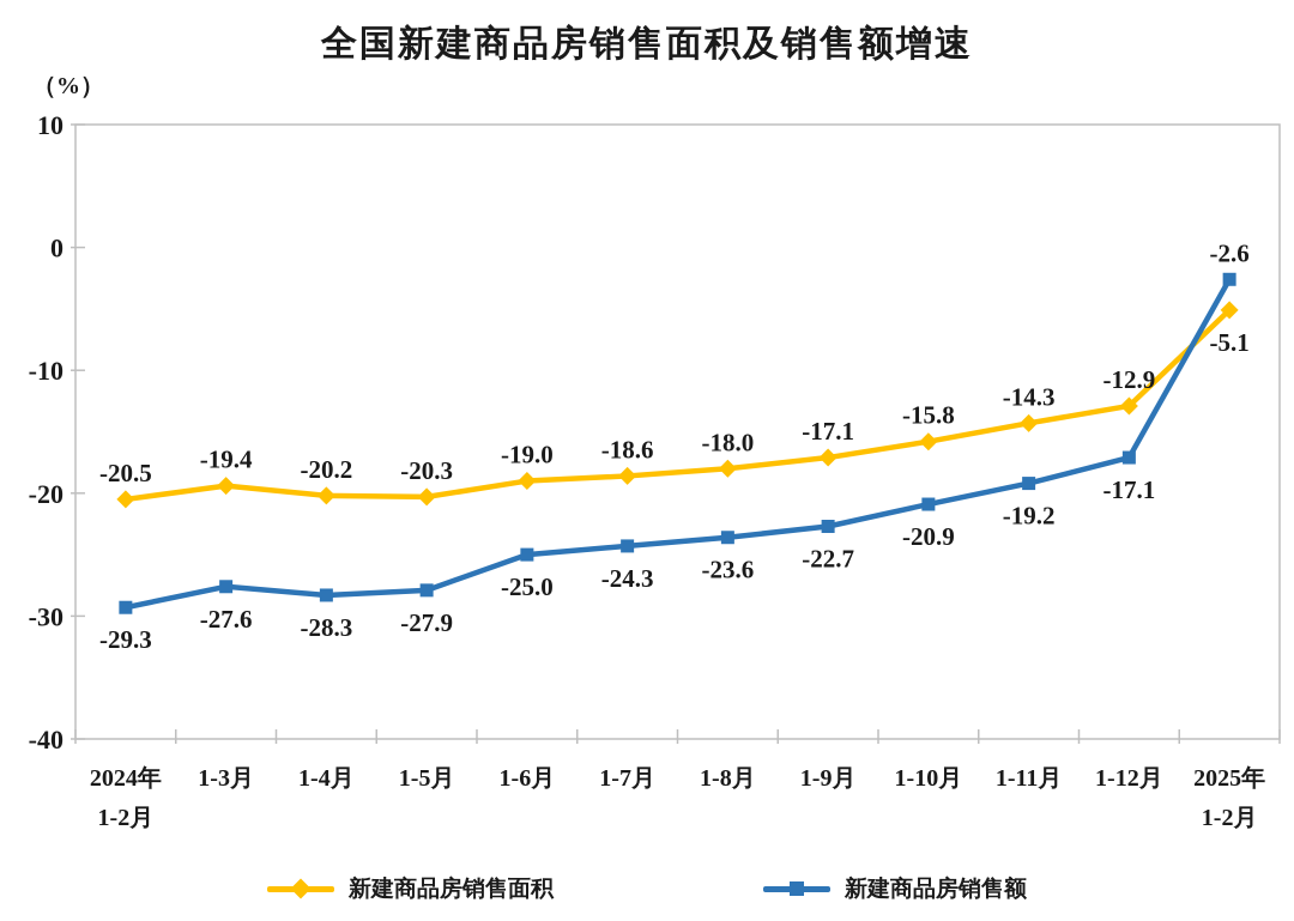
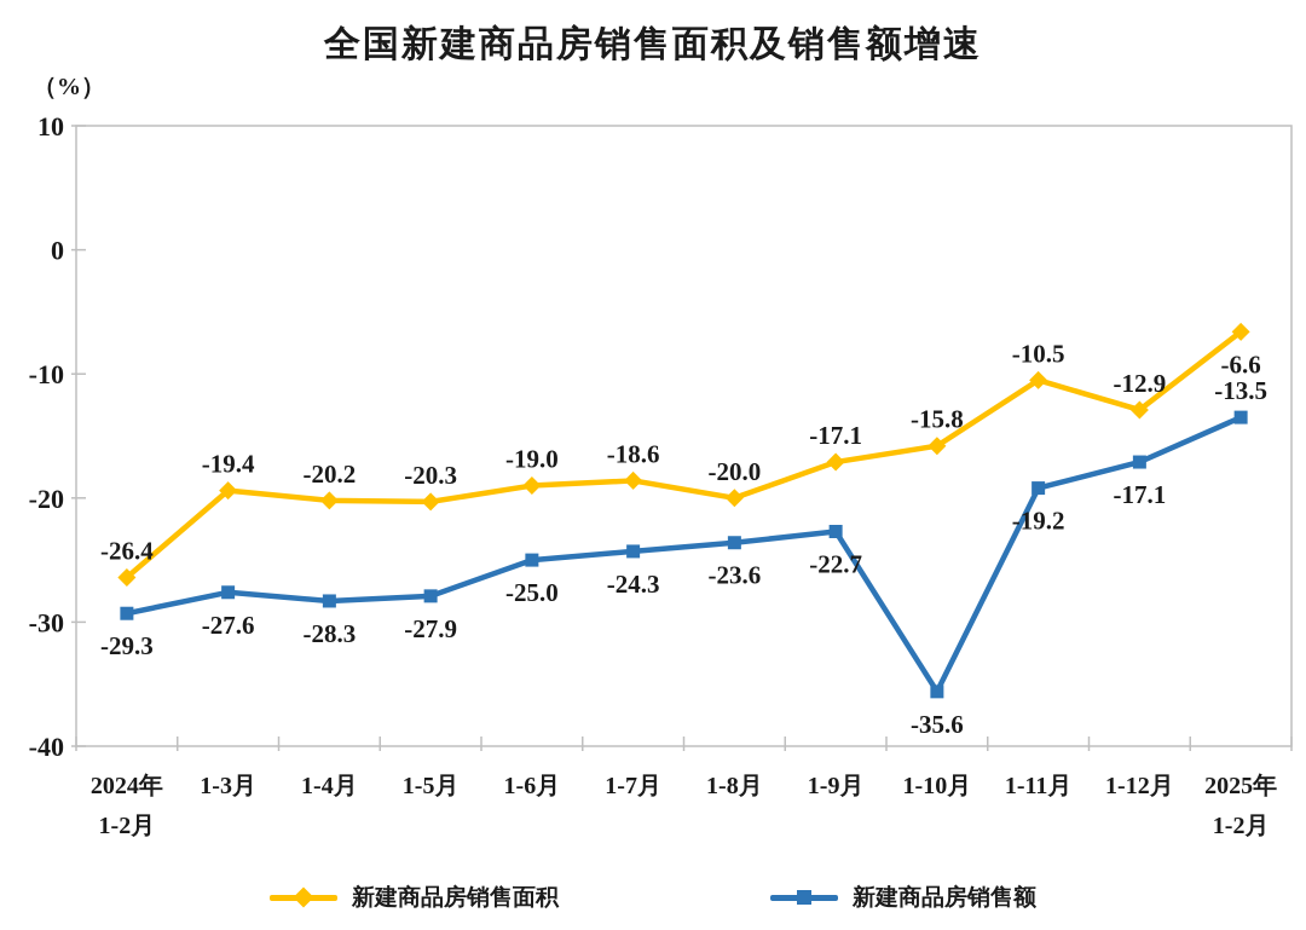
新建商品房销售面积/2024年 1-2月: -20.5 -> -26.4
新建商品房销售面积/1-8月: -18.0 -> -20.0
新建商品房销售额/1-10月: -20.9 -> -35.6
新建商品房销售面积/1-11月: -14.3 -> -10.5
新建商品房销售面积/2025年 1-2月: -5.1 -> -6.6
新建商品房销售额/2025年 1-2月: -2.6 -> -13.5
